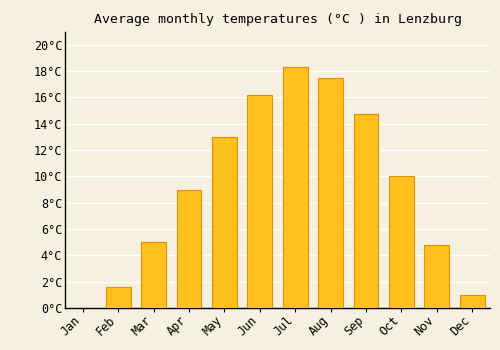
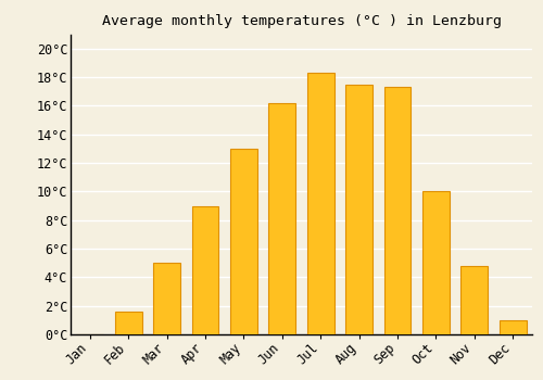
Sep: 14.7°C -> 17.3°C
